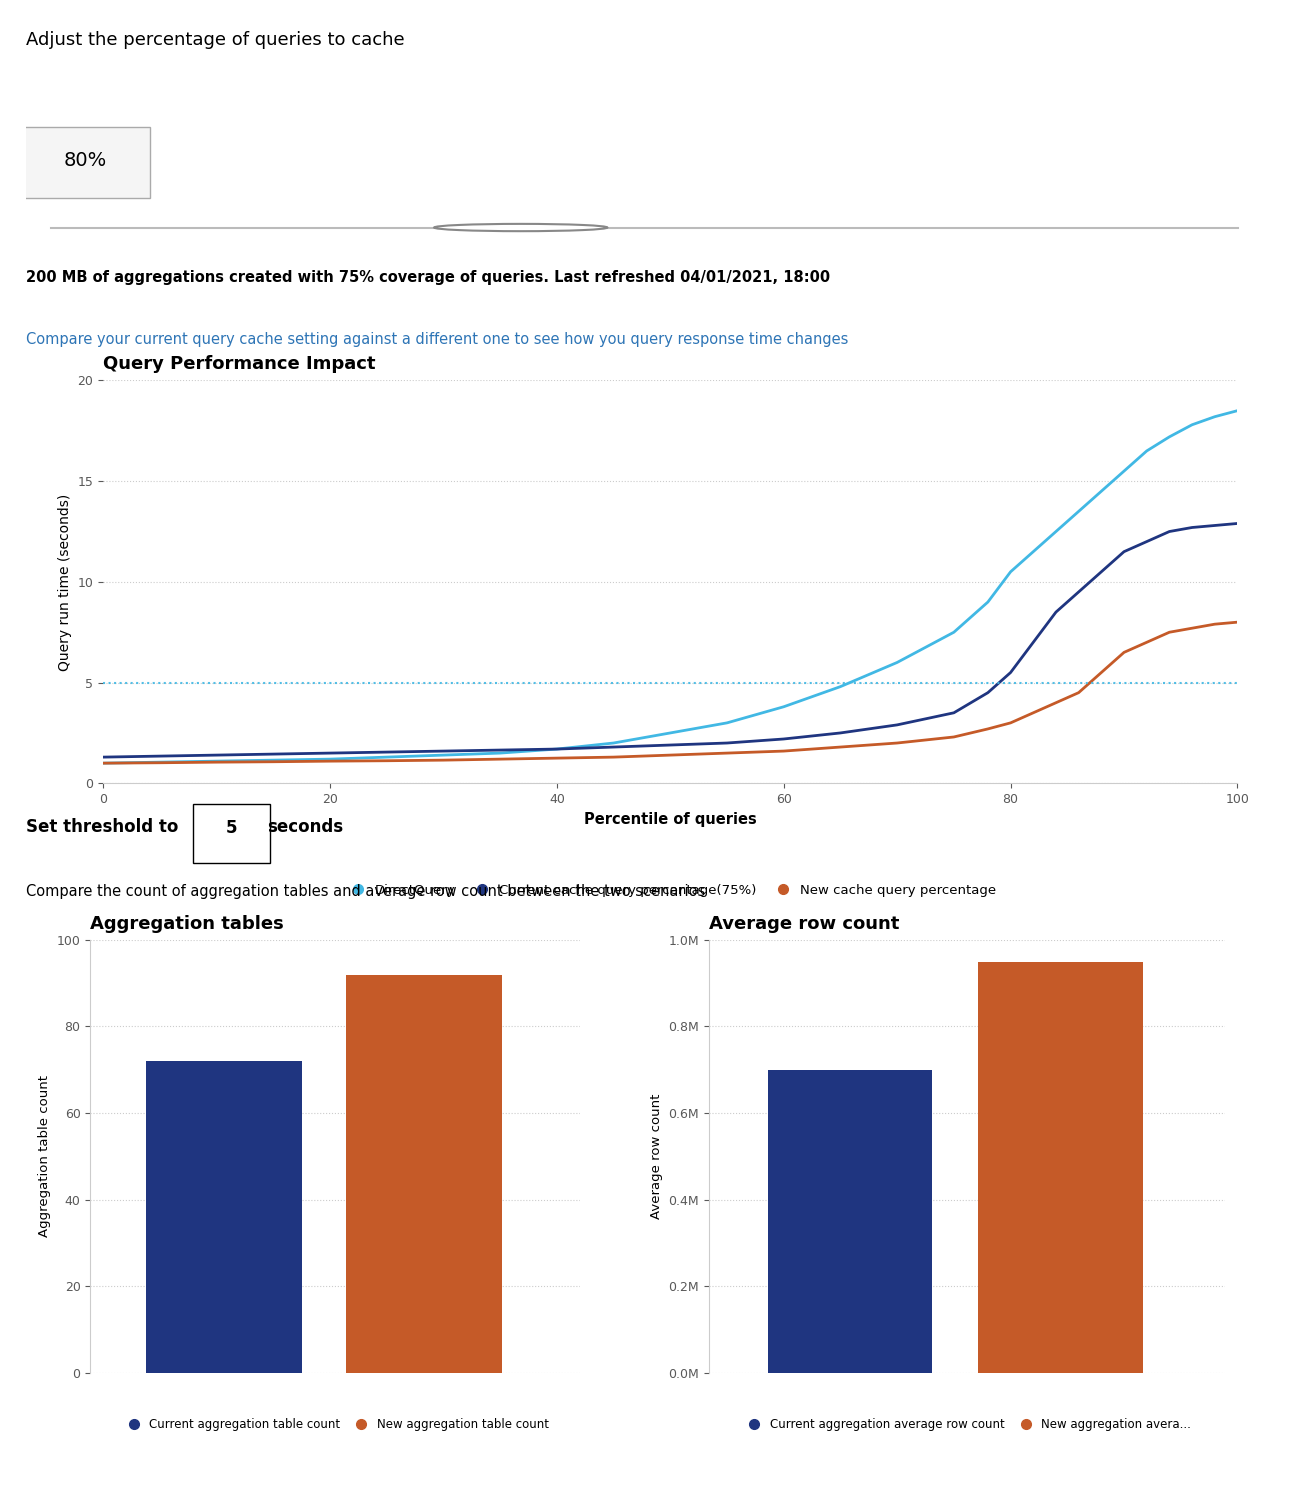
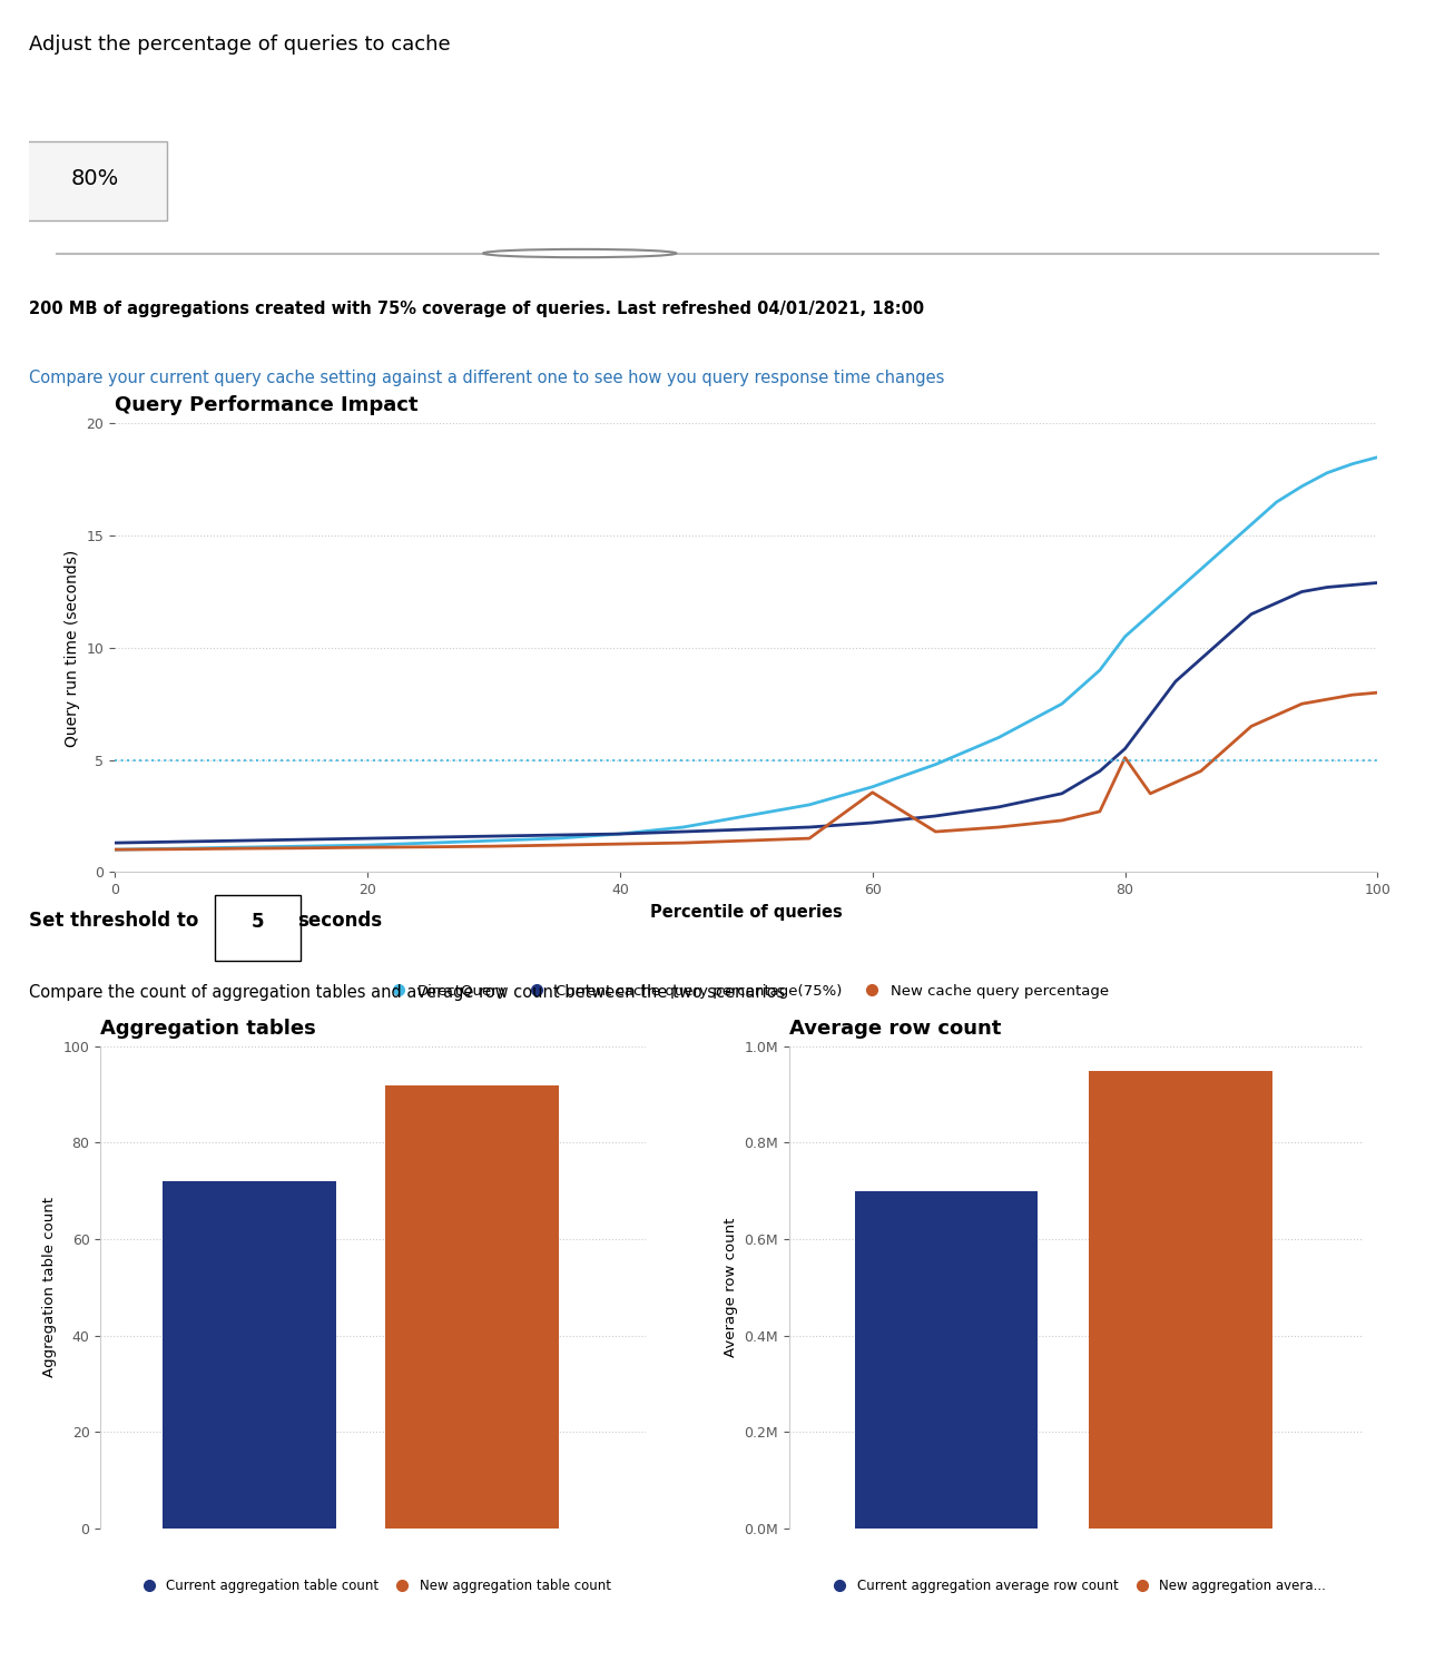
Query Performance Impact/New cache query percentage/60: 1.60 -> 3.55
Query Performance Impact/New cache query percentage/80: 3.00 -> 5.10
